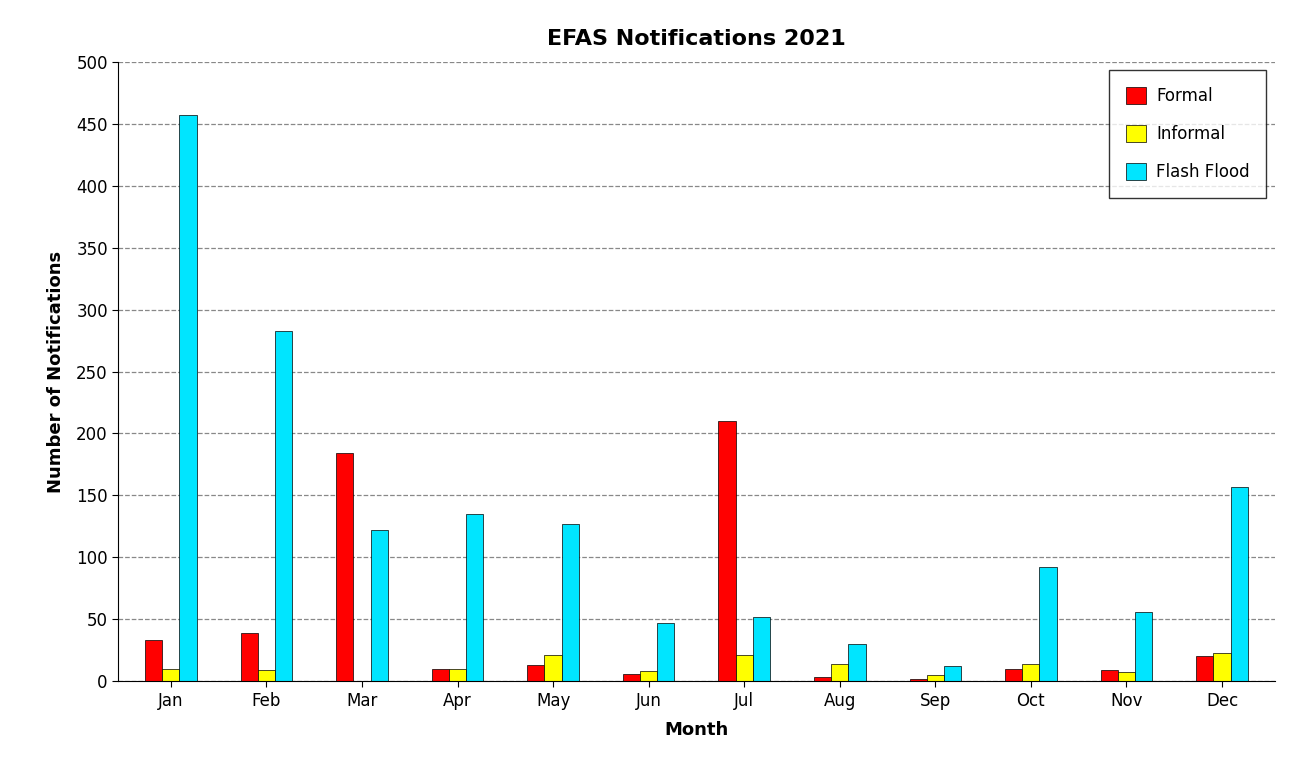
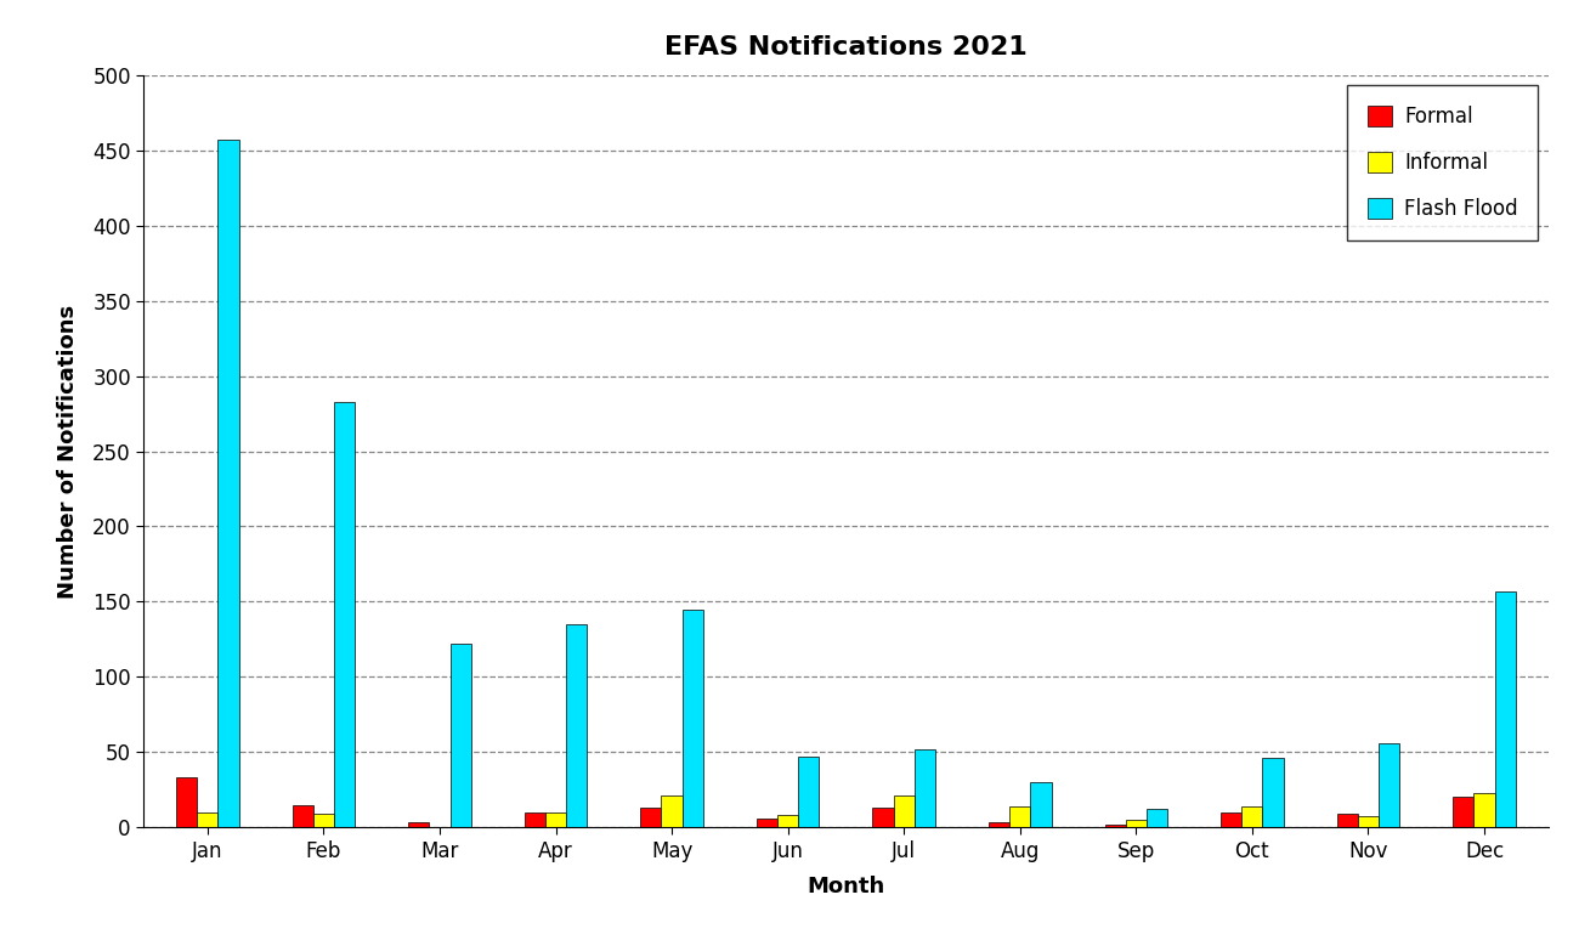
Formal/Feb: 39 -> 15
Formal/Mar: 184 -> 3
Flash Flood/May: 127 -> 145
Formal/Jul: 210 -> 13
Flash Flood/Oct: 92 -> 46
